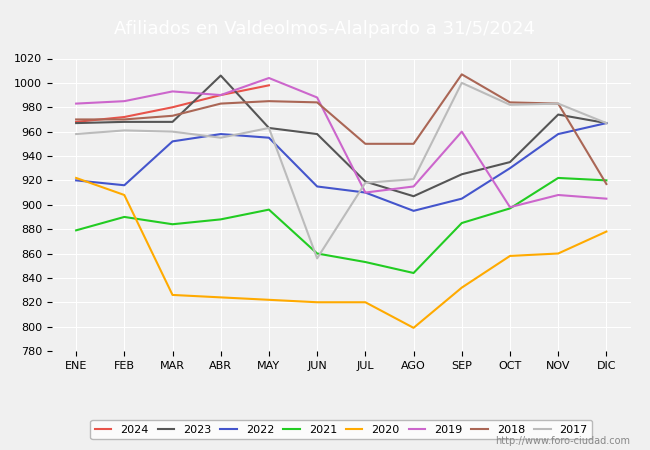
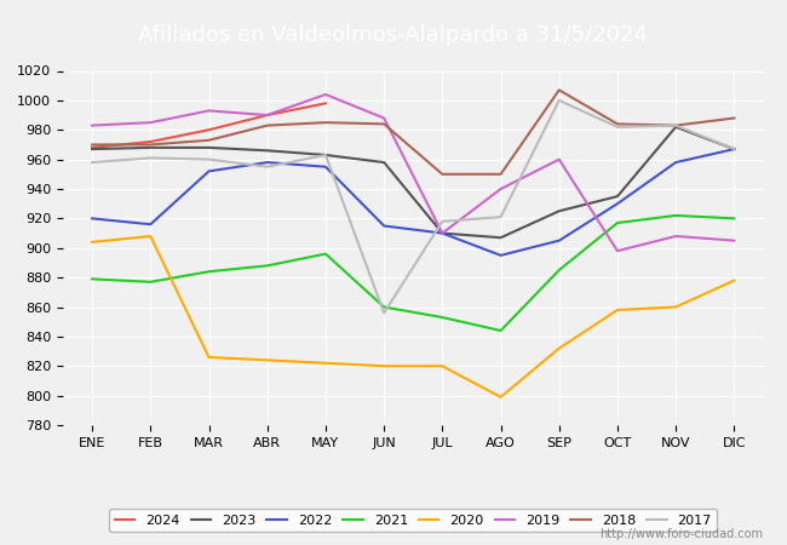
2020/ENE: 922 -> 904
2021/FEB: 890 -> 877
2023/ABR: 1006 -> 966
2023/JUL: 919 -> 910
2019/AGO: 915 -> 940
2021/OCT: 897 -> 917
2023/NOV: 974 -> 982
2018/DIC: 917 -> 988
